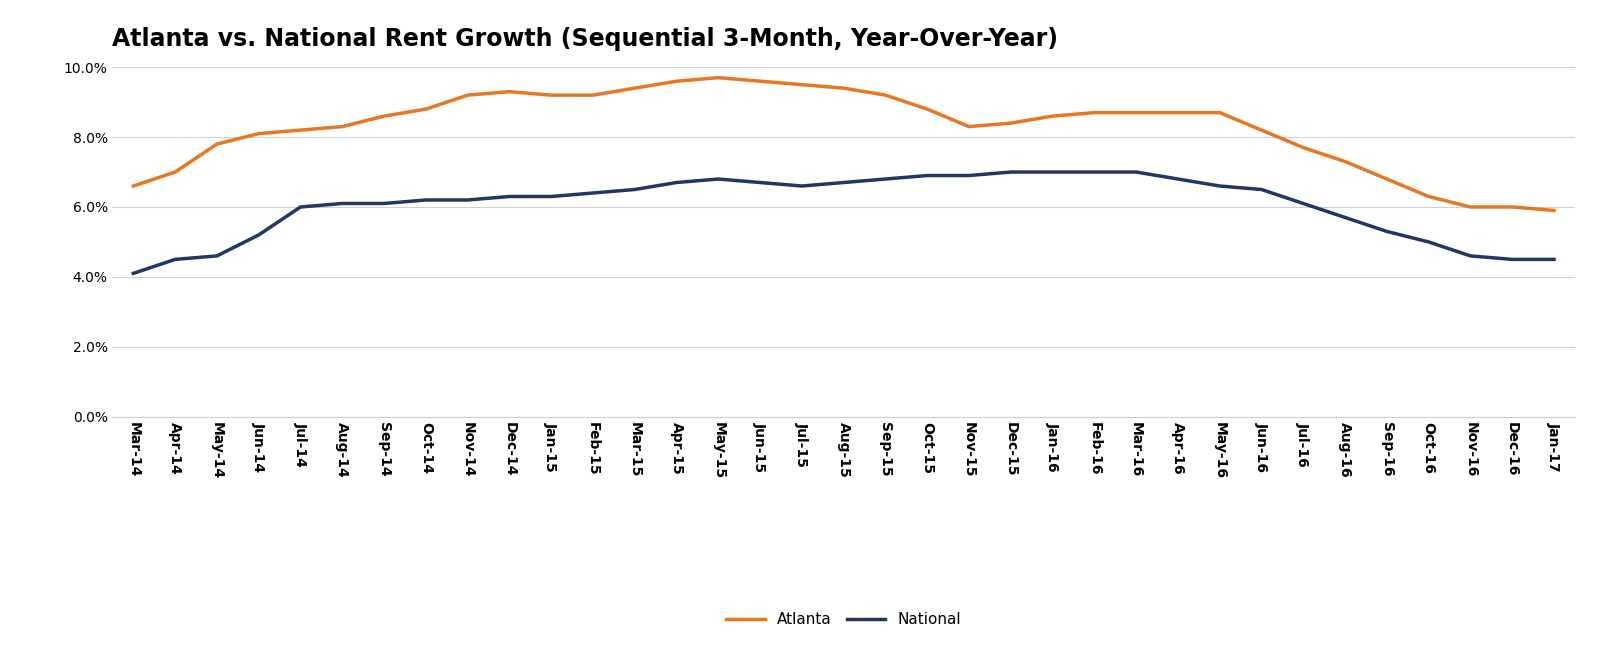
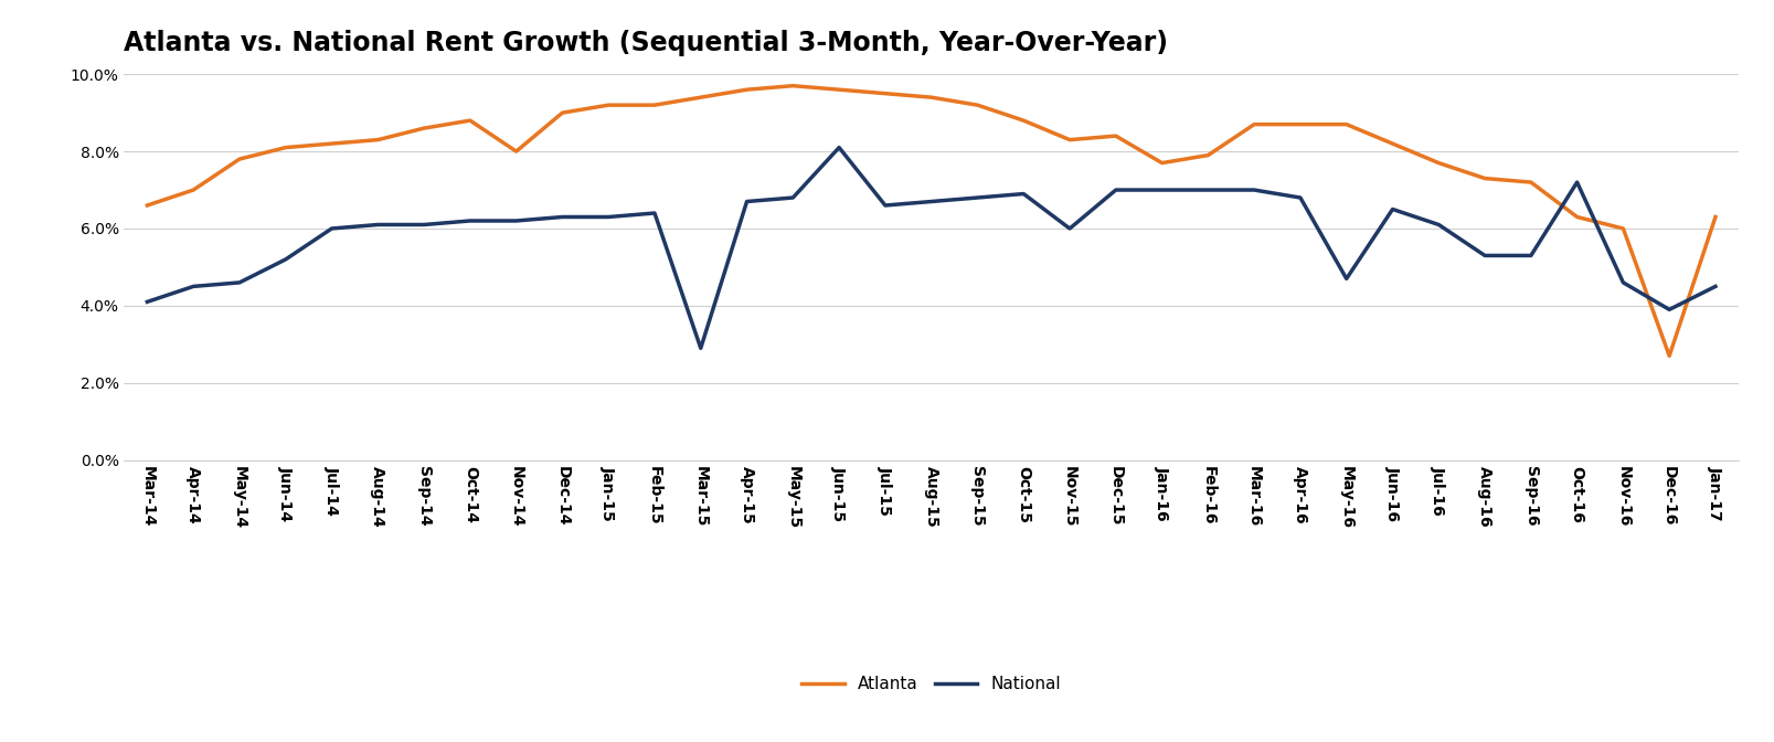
Atlanta/Nov-14: 9.2% -> 8.0%
Atlanta/Dec-14: 9.3% -> 9.0%
National/Mar-15: 6.5% -> 2.9%
National/Jun-15: 6.7% -> 8.1%
National/Nov-15: 6.9% -> 6.0%
Atlanta/Jan-16: 8.6% -> 7.7%
Atlanta/Feb-16: 8.7% -> 7.9%
National/May-16: 6.6% -> 4.7%
National/Aug-16: 5.7% -> 5.3%
Atlanta/Sep-16: 6.8% -> 7.2%
National/Oct-16: 5.0% -> 7.2%
Atlanta/Dec-16: 6.0% -> 2.7%
National/Dec-16: 4.5% -> 3.9%
Atlanta/Jan-17: 5.9% -> 6.3%
